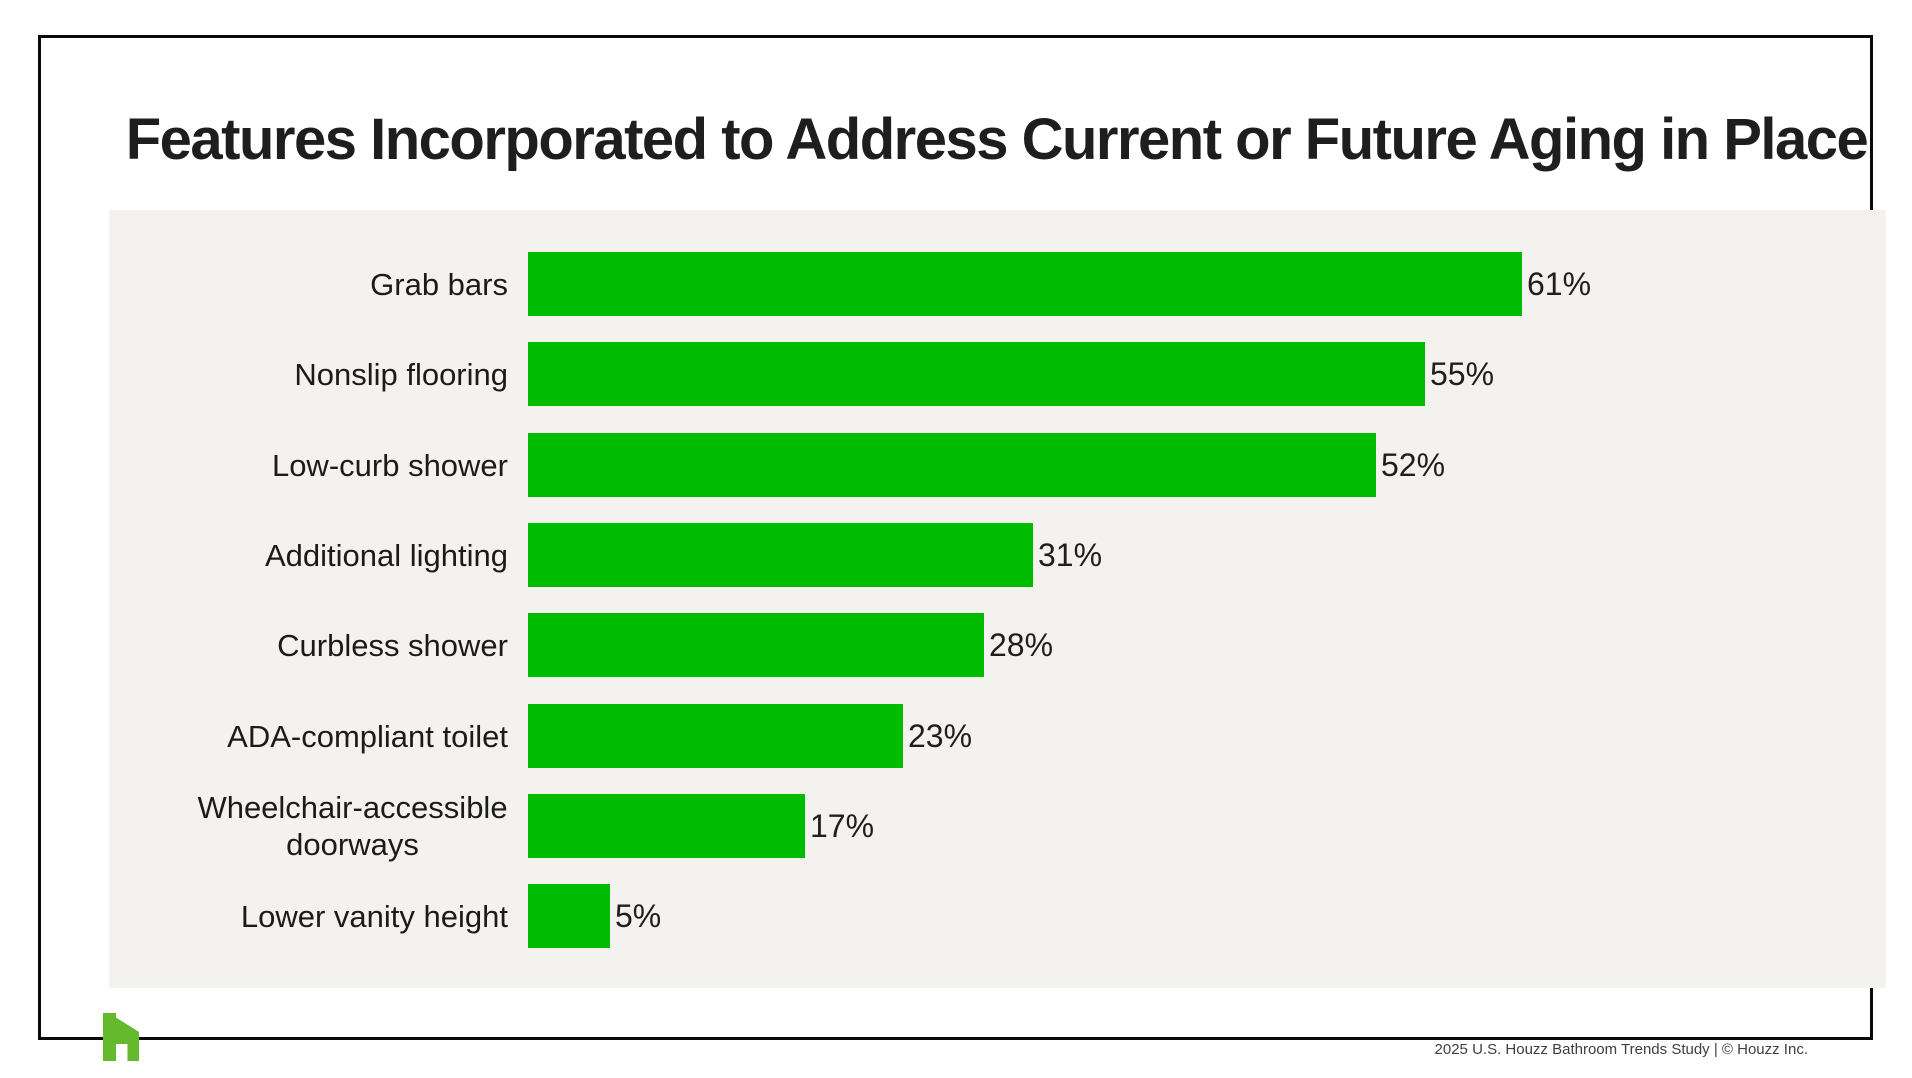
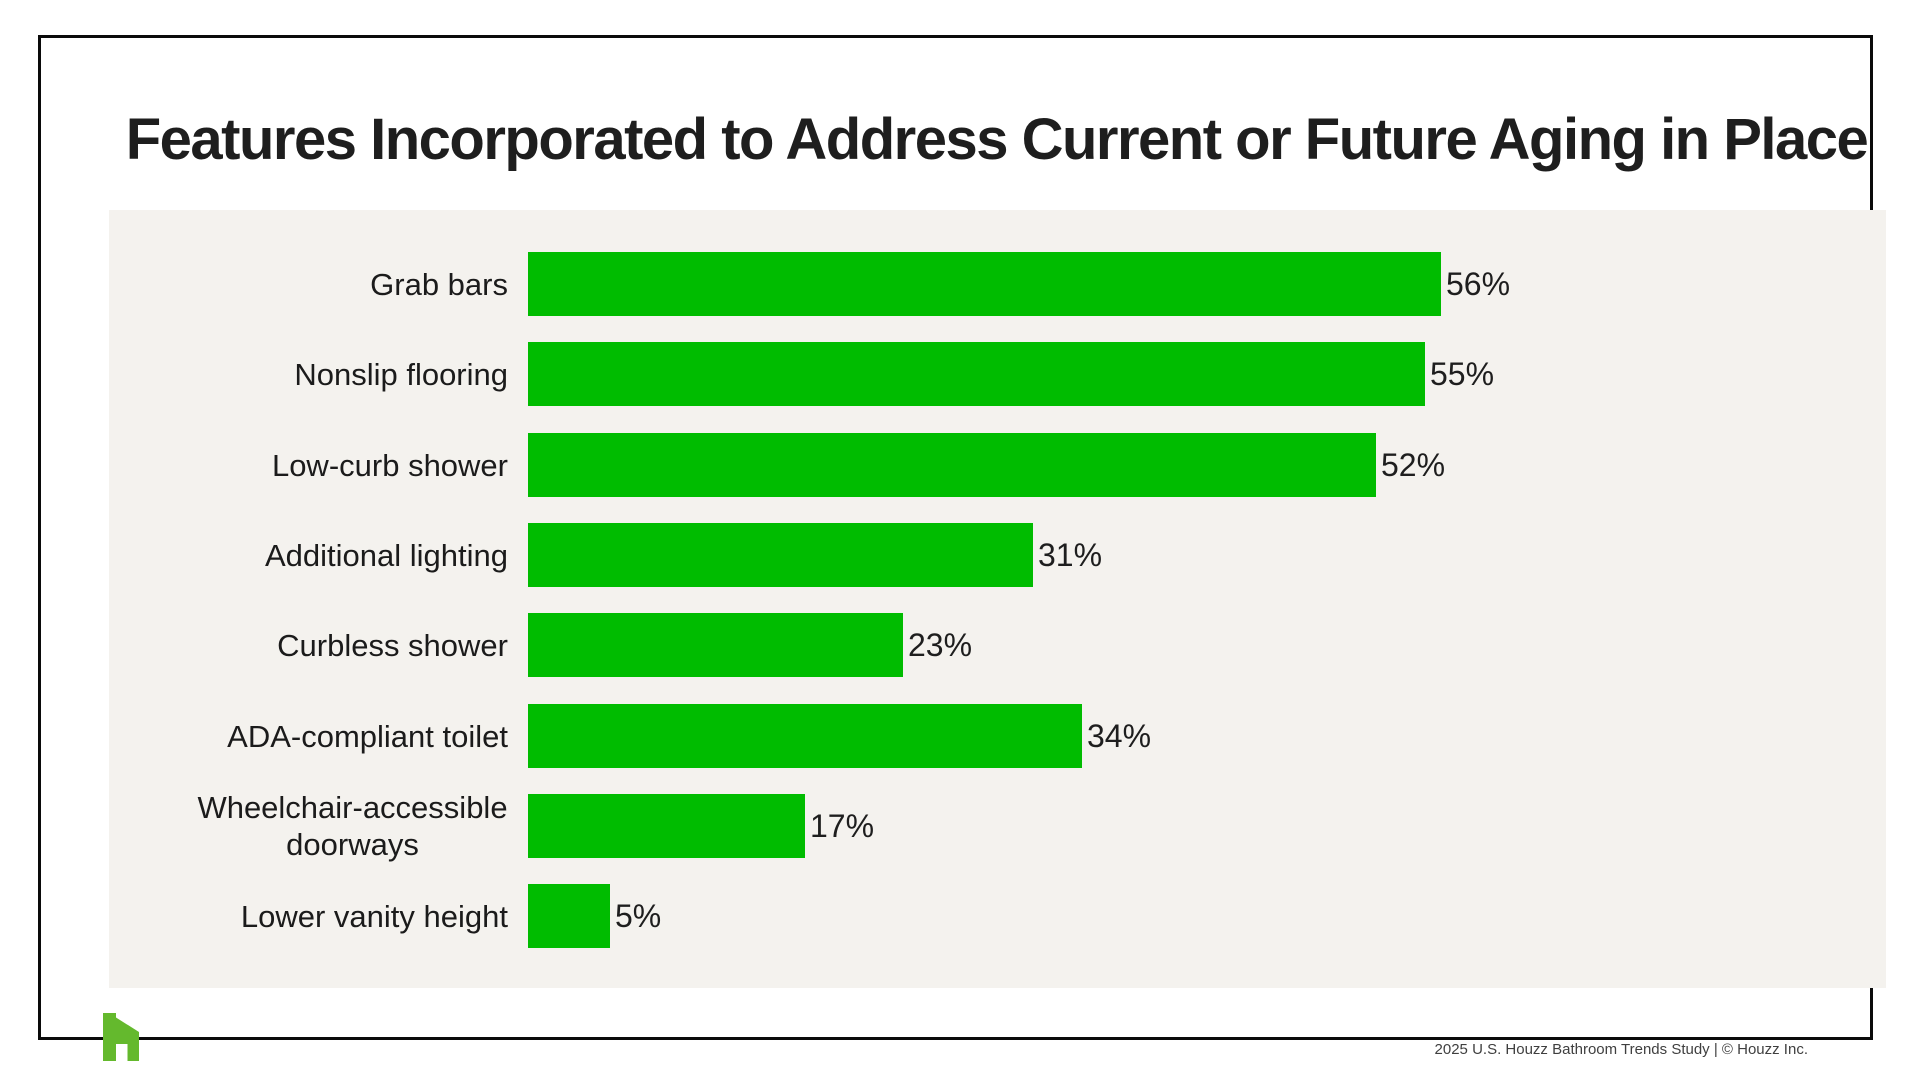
Grab bars: 61% -> 56%
Curbless shower: 28% -> 23%
ADA-compliant toilet: 23% -> 34%
